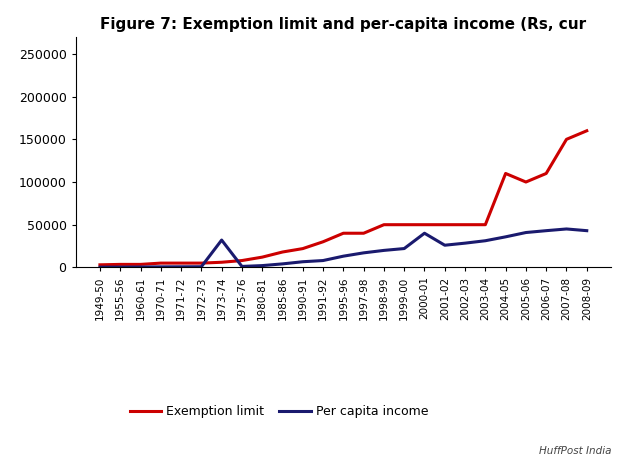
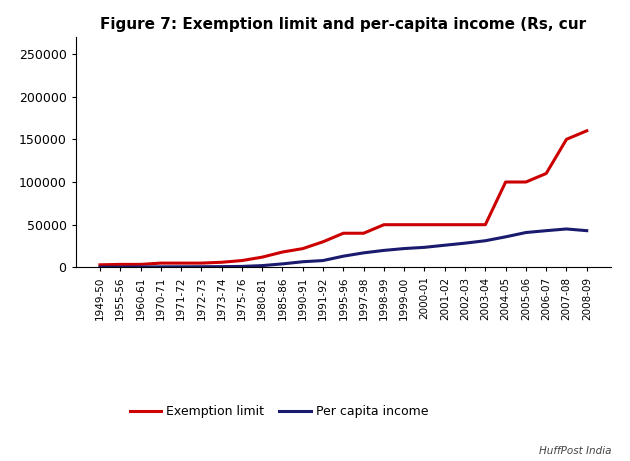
Per capita income/1973-74: 32000 -> 1000
Per capita income/2000-01: 40000 -> 23000
Exemption limit/2004-05: 110000 -> 100000
